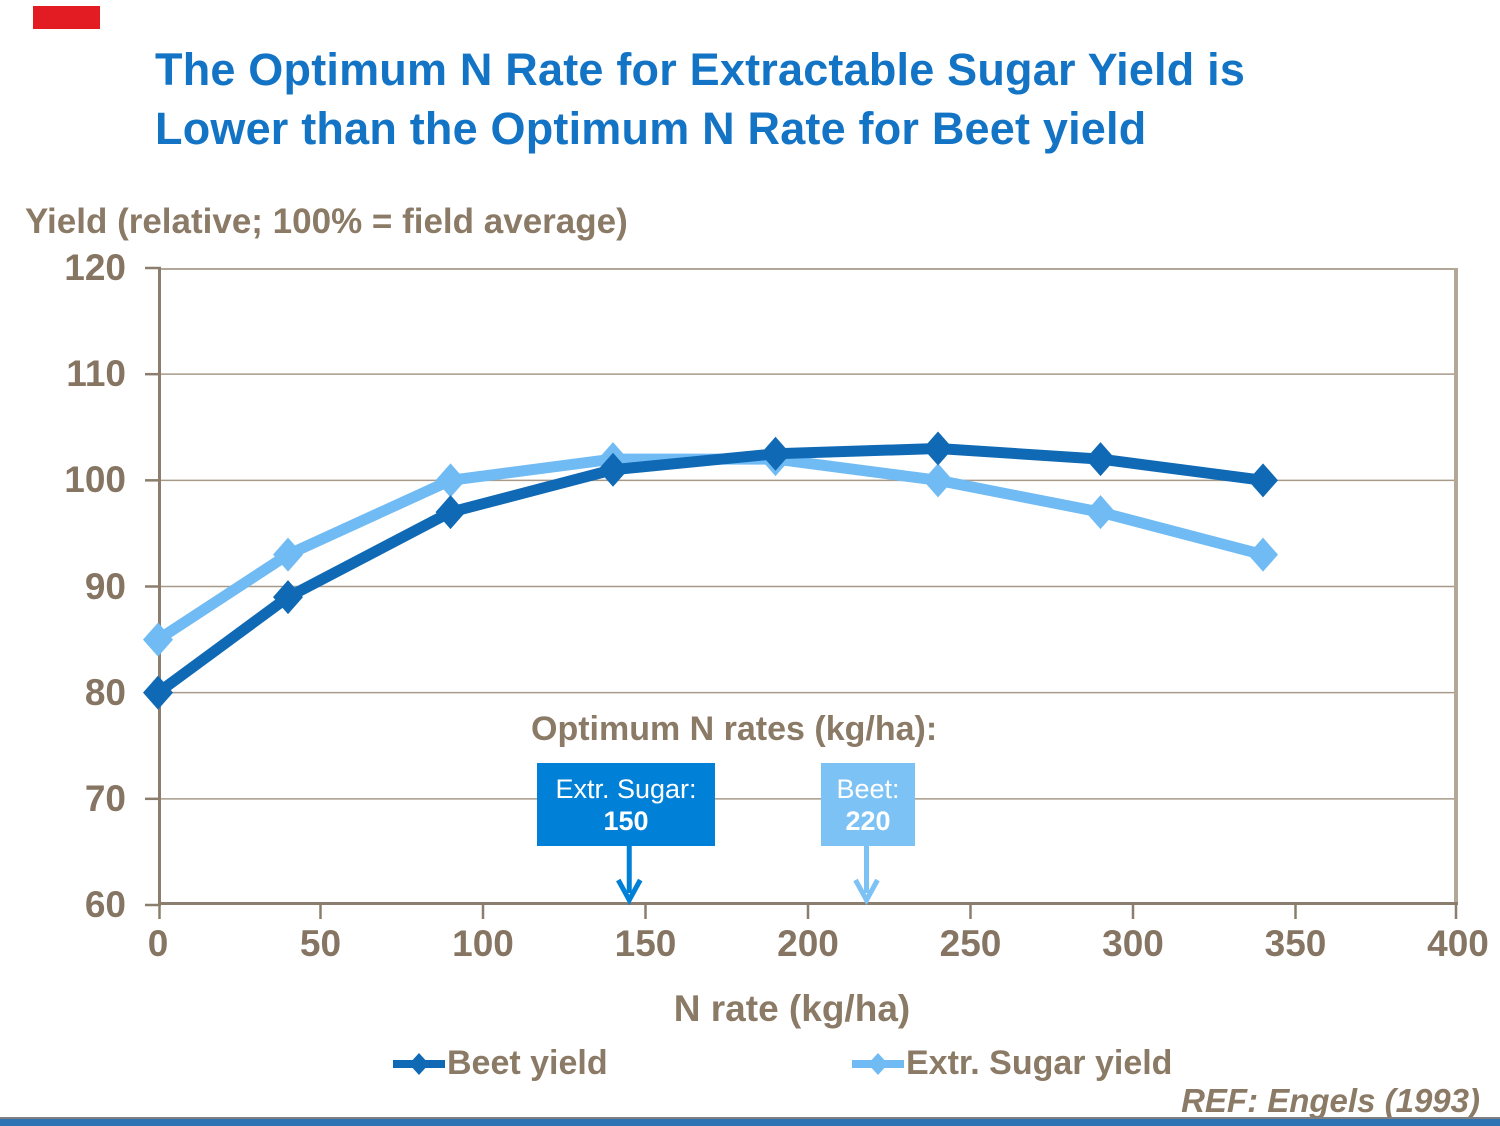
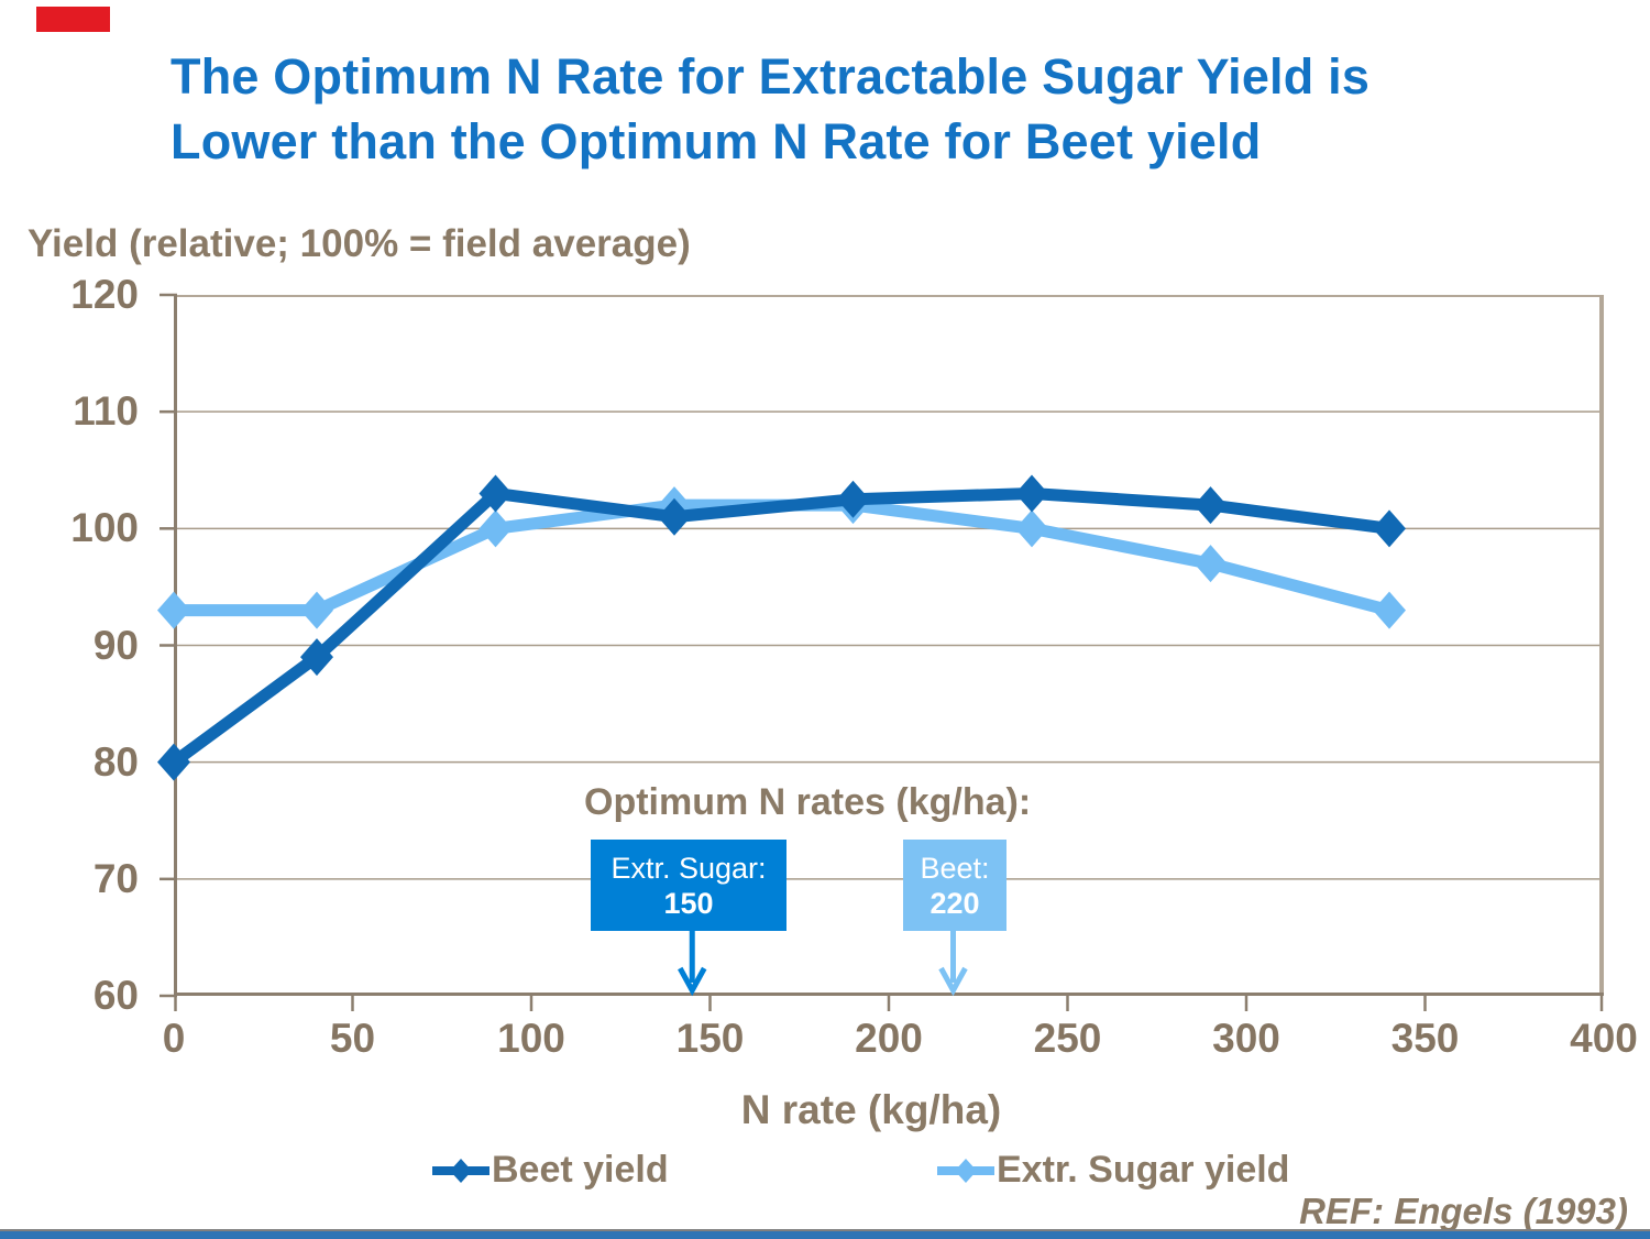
Extr. Sugar yield/0: 85 -> 93
Beet yield/90: 97 -> 103
